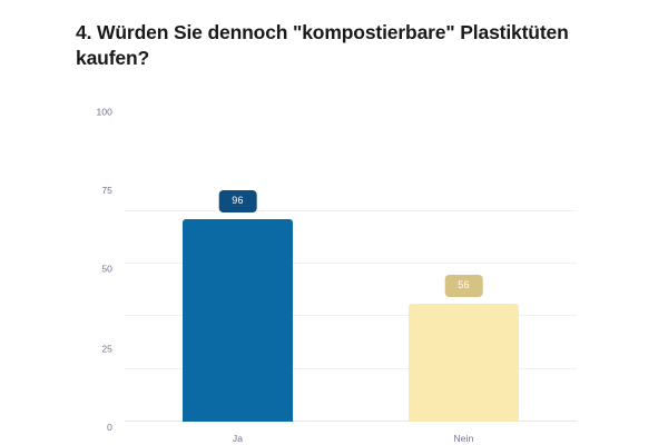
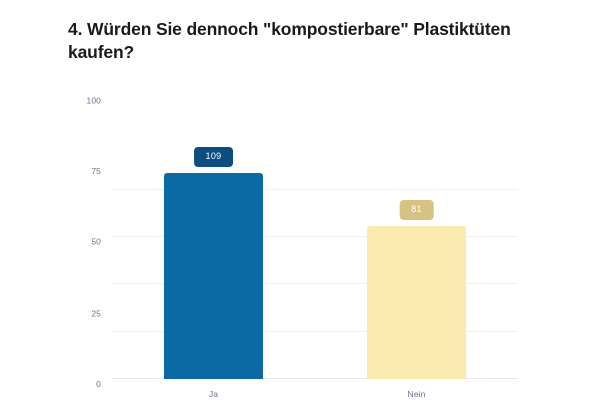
Ja: 96 -> 109
Nein: 56 -> 81
